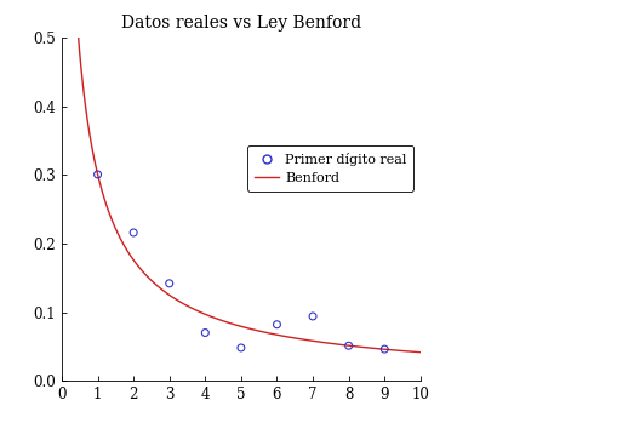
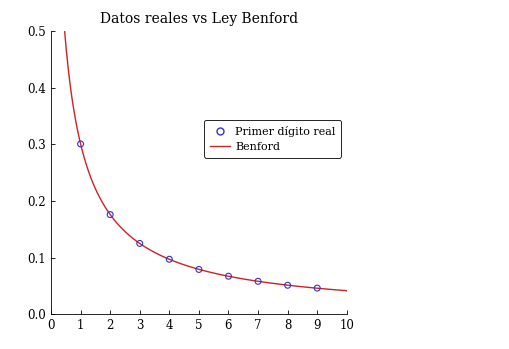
Primer dígito real/2: 0.216 -> 0.176
Primer dígito real/3: 0.142 -> 0.125
Primer dígito real/4: 0.070 -> 0.097
Primer dígito real/5: 0.048 -> 0.079
Primer dígito real/6: 0.082 -> 0.067
Primer dígito real/7: 0.094 -> 0.058
